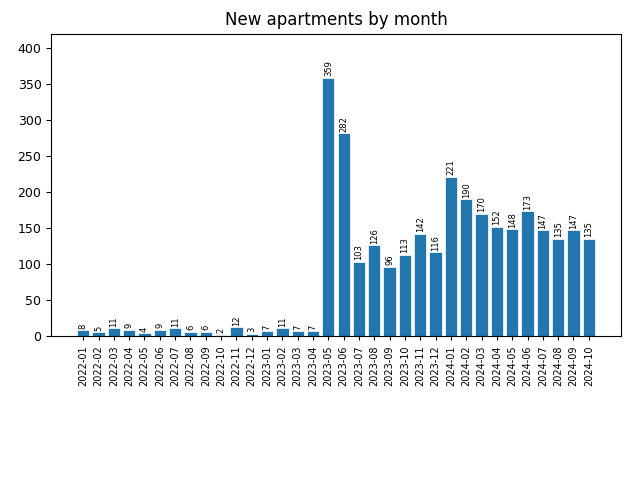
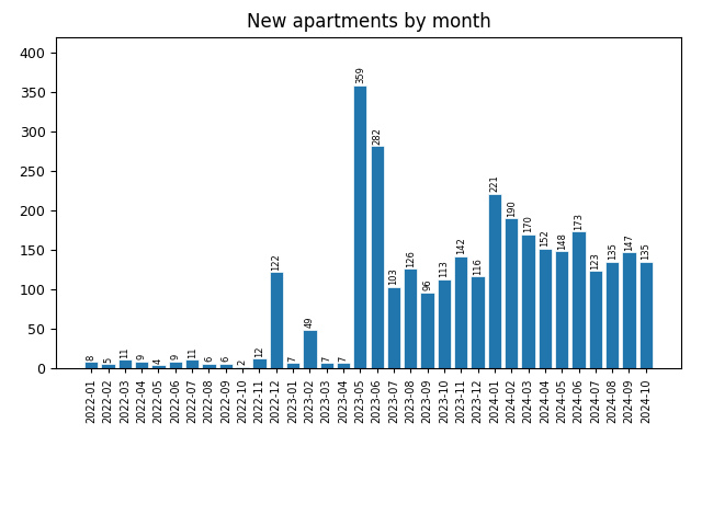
2022-12: 3 -> 122
2023-02: 11 -> 49
2024-07: 147 -> 123
